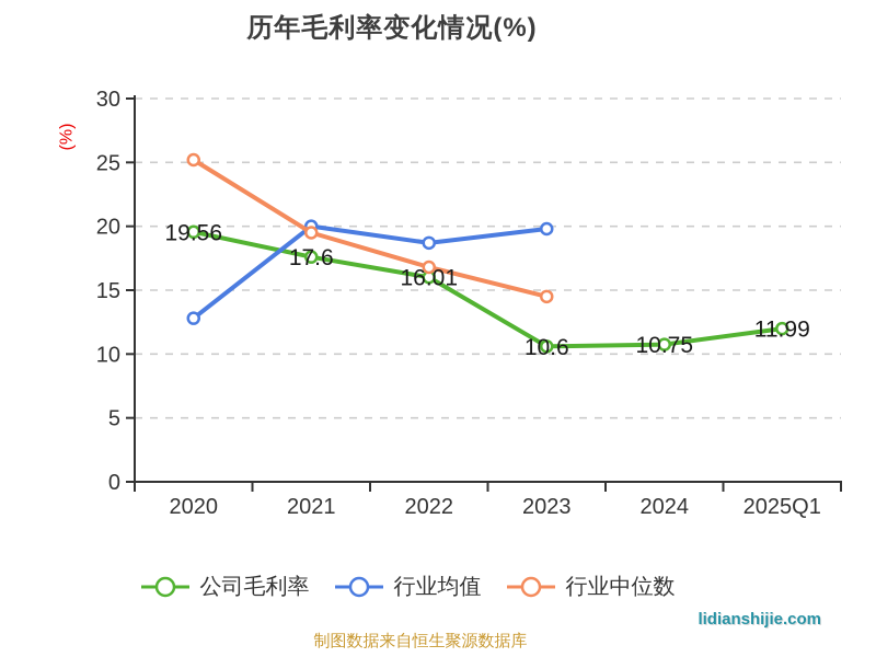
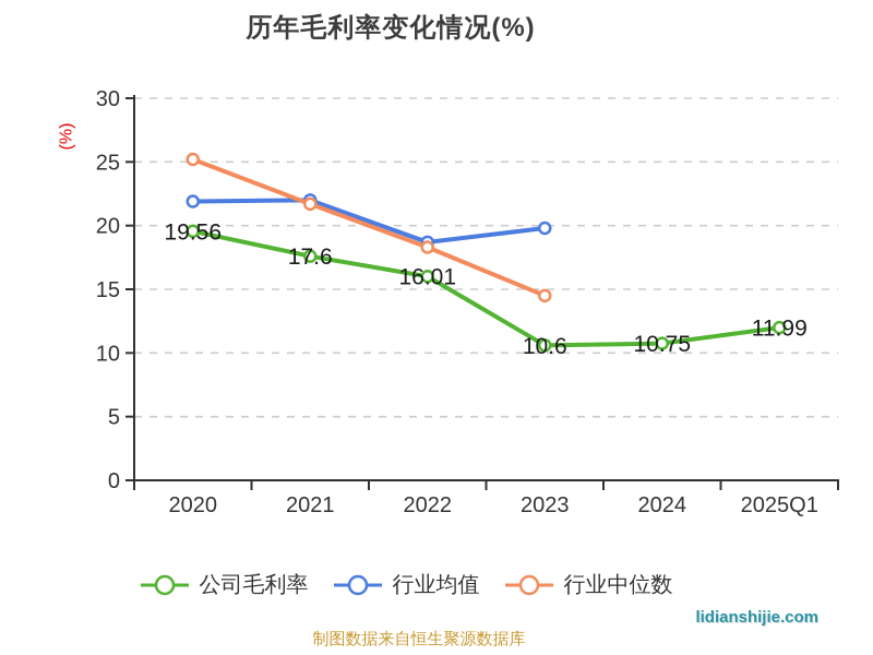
行业均值/2020: 12.8 -> 21.9
行业均值/2021: 20.0 -> 22.0
行业中位数/2021: 19.5 -> 21.7
行业中位数/2022: 16.8 -> 18.3
